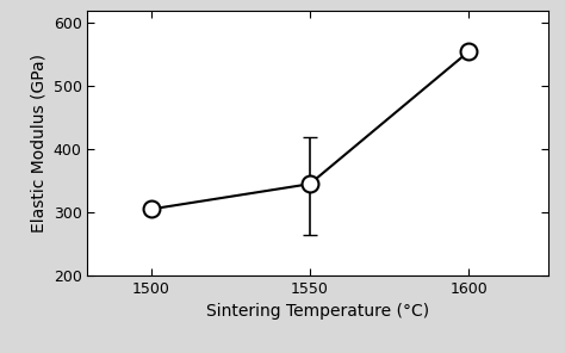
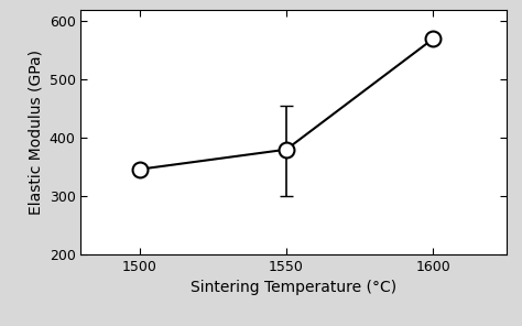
1500: 305 -> 346
1550: 345 -> 380
1600: 555 -> 570
